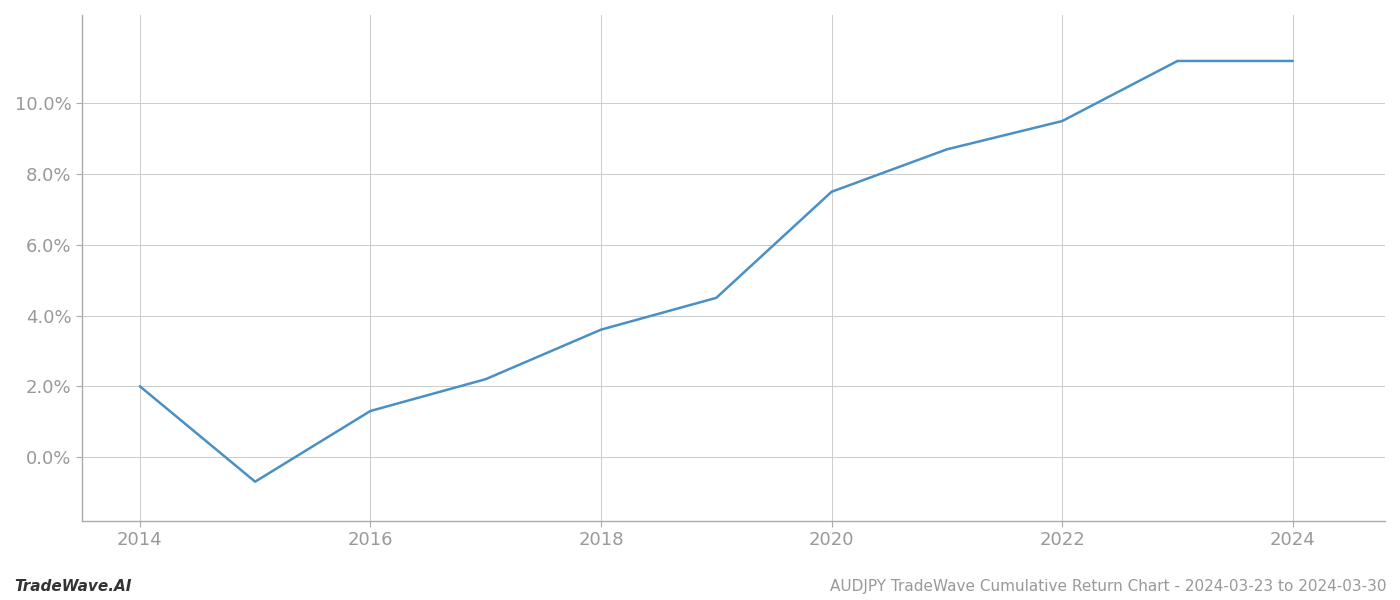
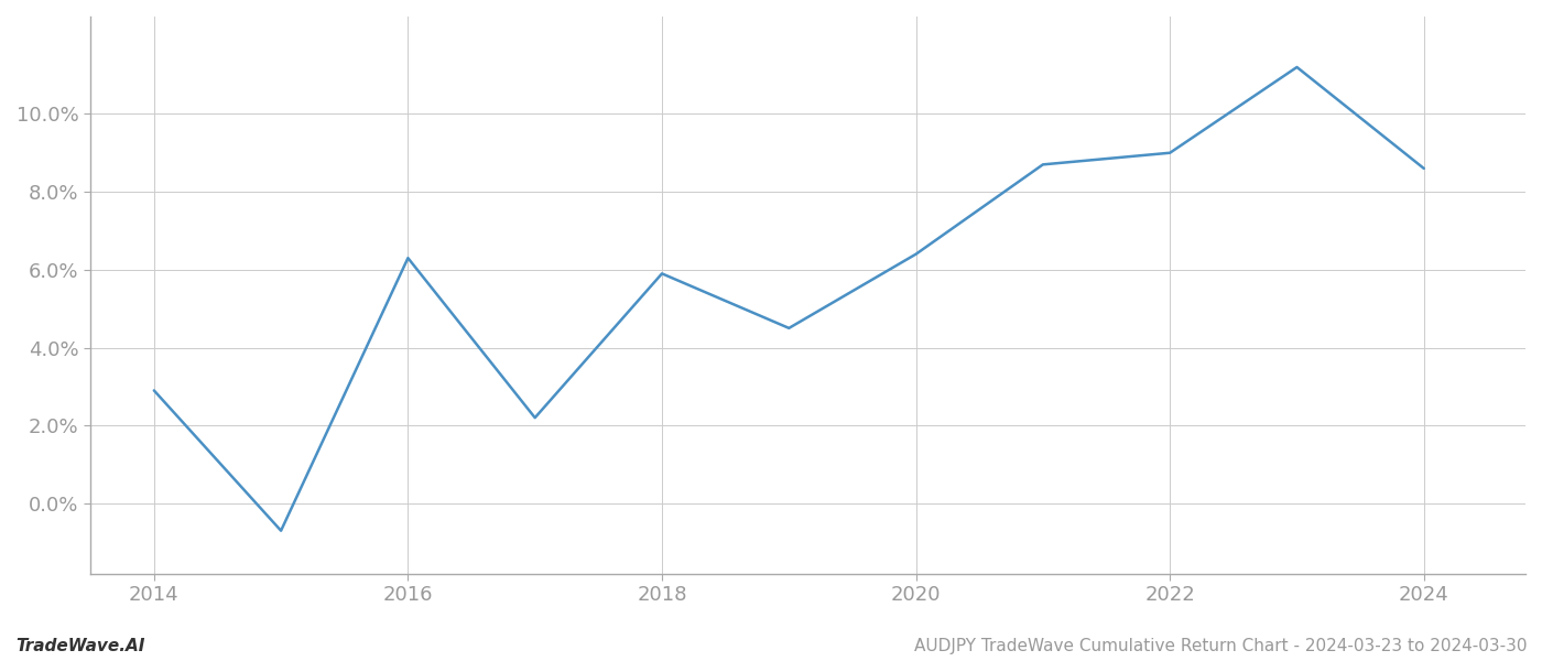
2014: 2.0% -> 2.9%
2016: 1.3% -> 6.3%
2018: 3.6% -> 5.9%
2020: 7.5% -> 6.4%
2022: 9.5% -> 9.0%
2024: 11.2% -> 8.6%
